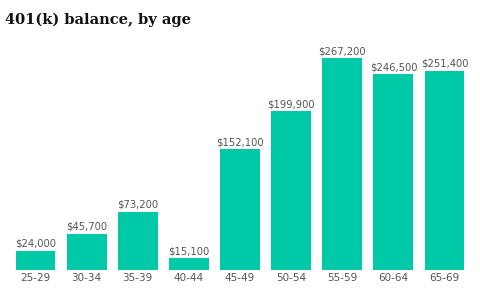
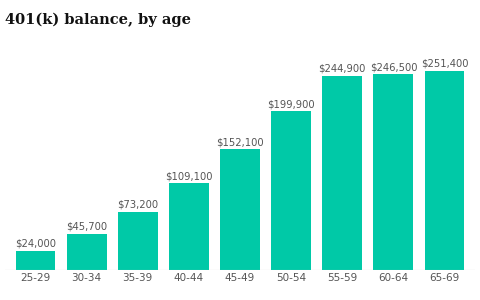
40-44: $15,100 -> $109,100
55-59: $267,200 -> $244,900
